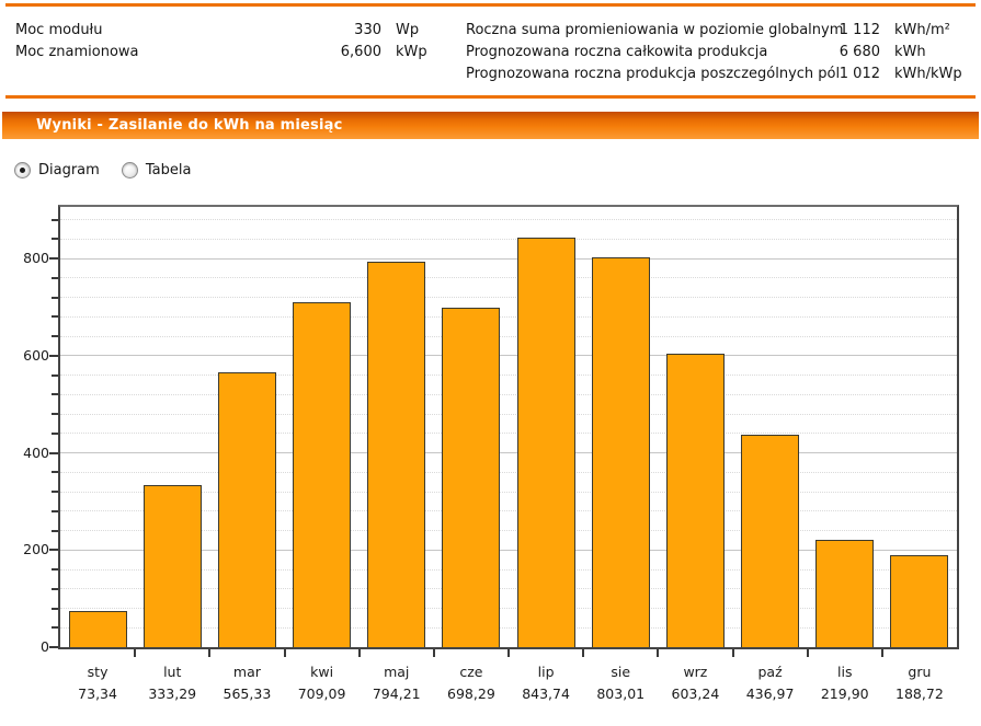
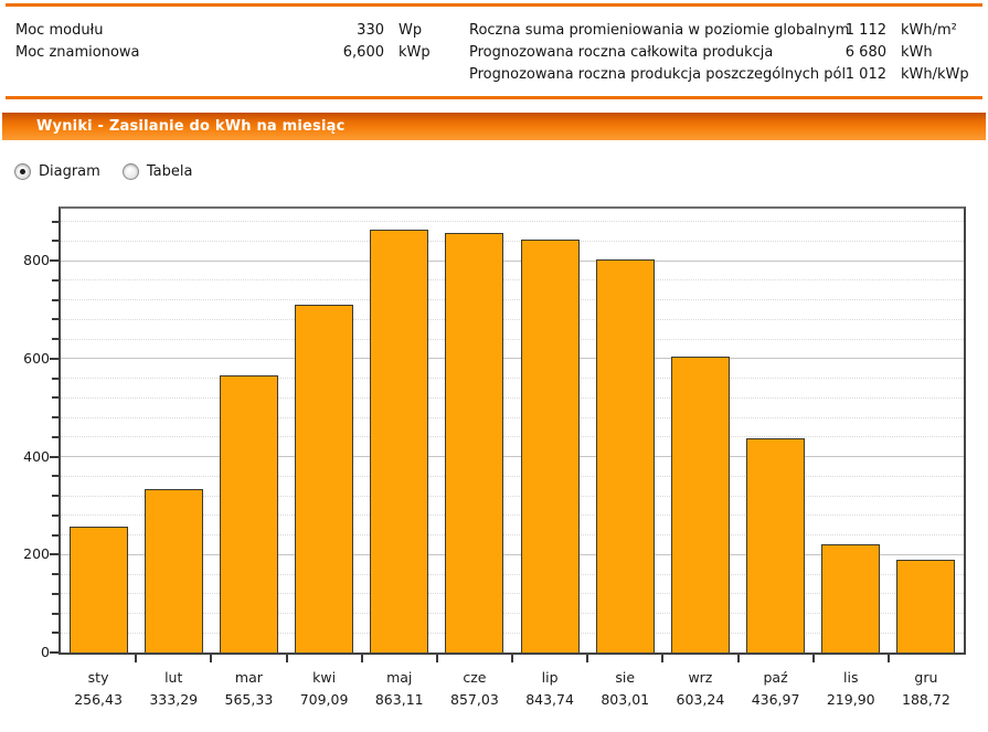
sty: 73,34 -> 256,43
maj: 794,21 -> 863,11
cze: 698,29 -> 857,03
